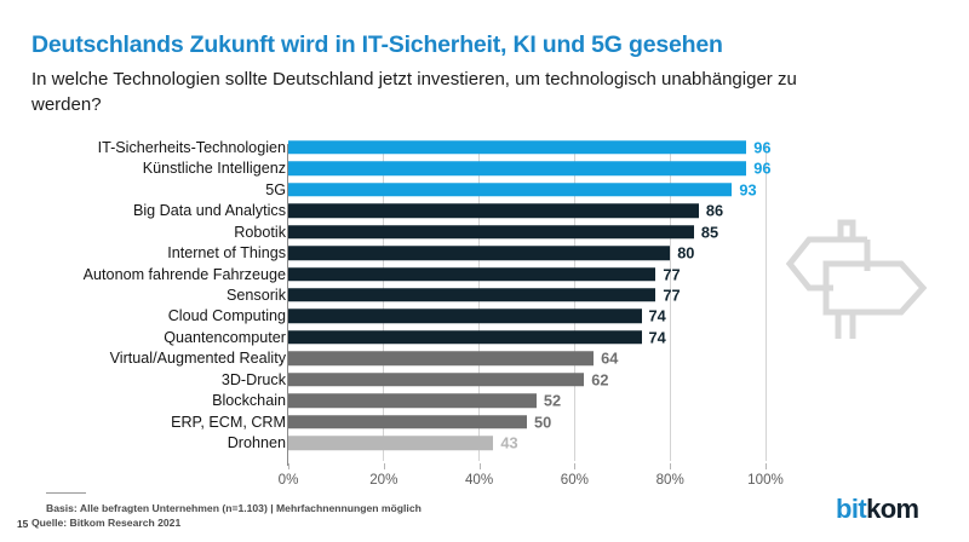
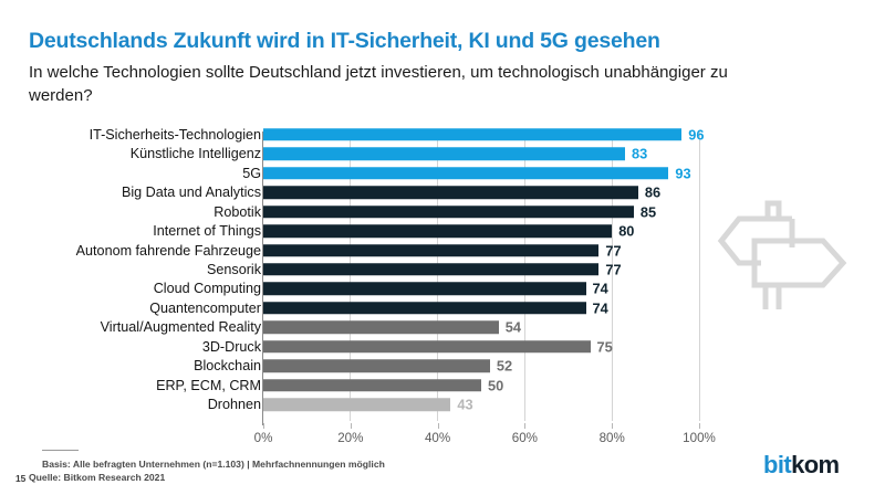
Künstliche Intelligenz: 96 -> 83
Virtual/Augmented Reality: 64 -> 54
3D-Druck: 62 -> 75
